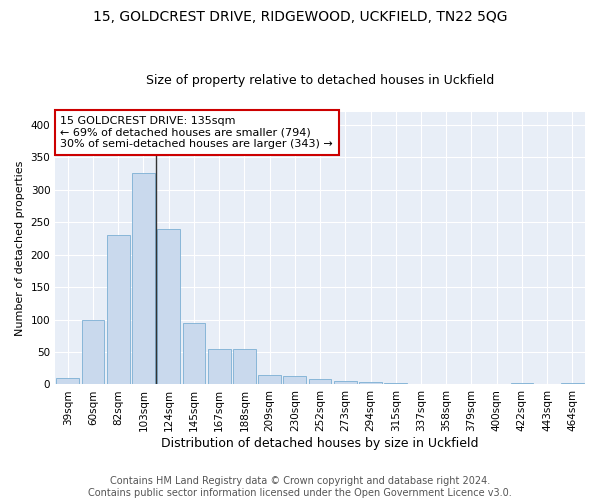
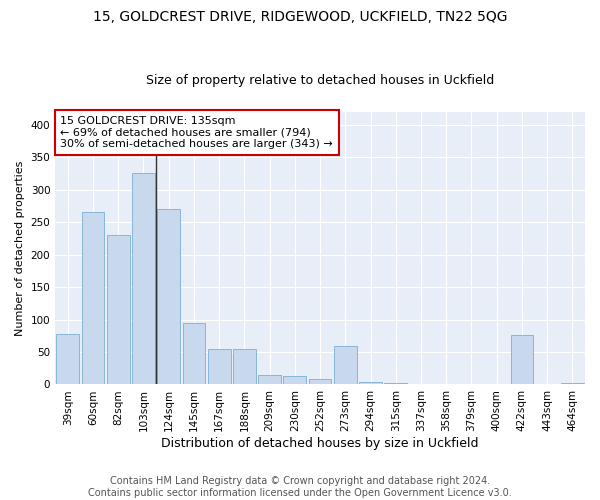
39sqm: 10 -> 78
60sqm: 100 -> 266
124sqm: 240 -> 270
273sqm: 6 -> 60
422sqm: 3 -> 76
